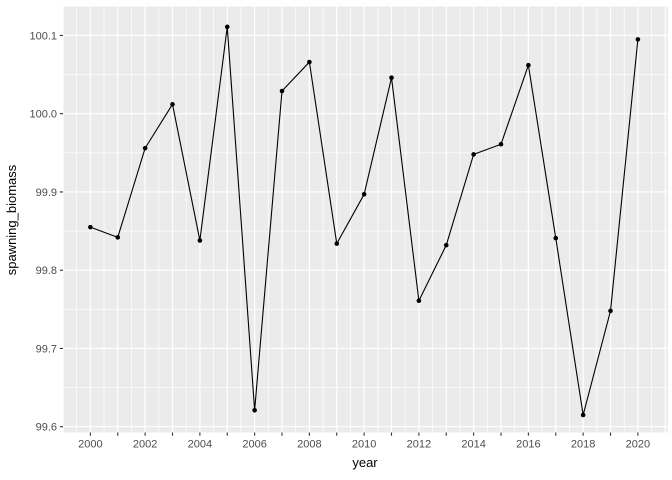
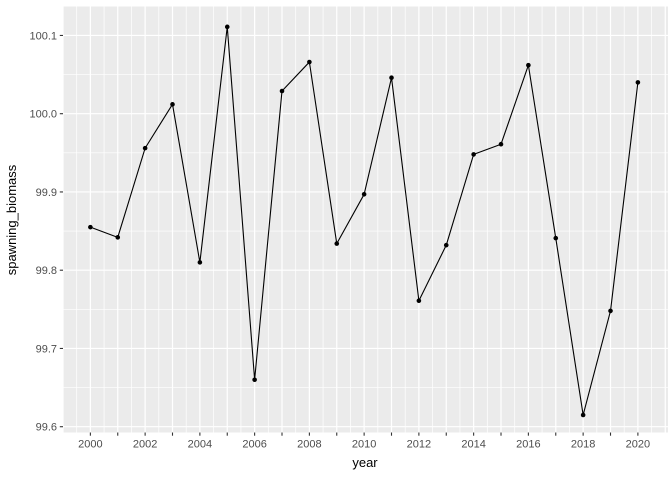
2004: 99.84 -> 99.81
2006: 99.62 -> 99.66
2020: 100.09 -> 100.04
